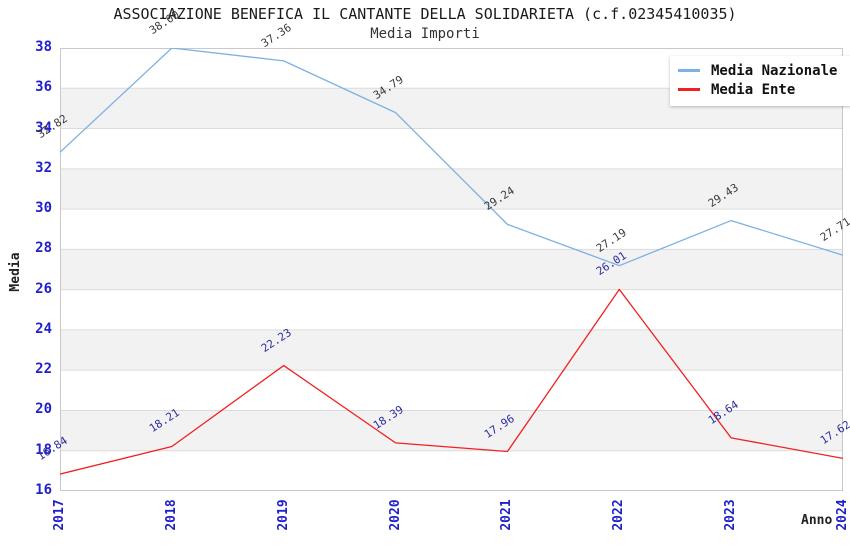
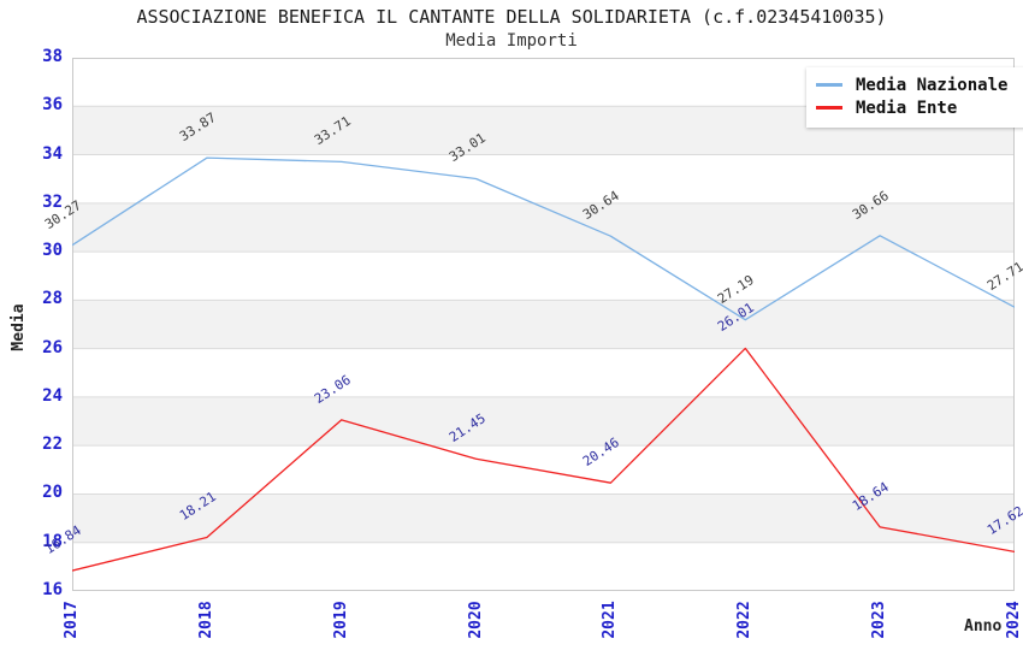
Media Nazionale/2017: 32.82 -> 30.27
Media Nazionale/2018: 38.00 -> 33.87
Media Nazionale/2019: 37.36 -> 33.71
Media Ente/2019: 22.23 -> 23.06
Media Nazionale/2020: 34.79 -> 33.01
Media Ente/2020: 18.39 -> 21.45
Media Nazionale/2021: 29.24 -> 30.64
Media Ente/2021: 17.96 -> 20.46
Media Nazionale/2023: 29.43 -> 30.66
